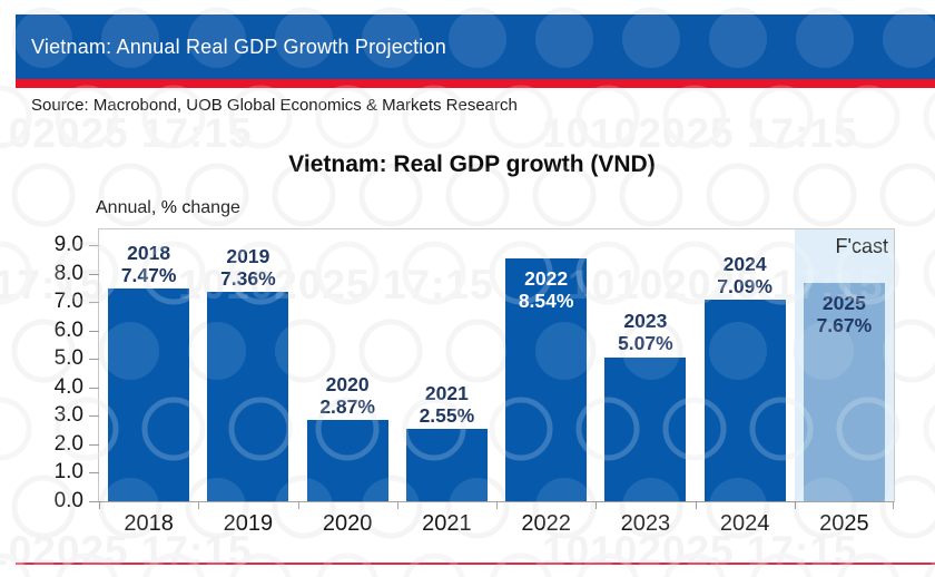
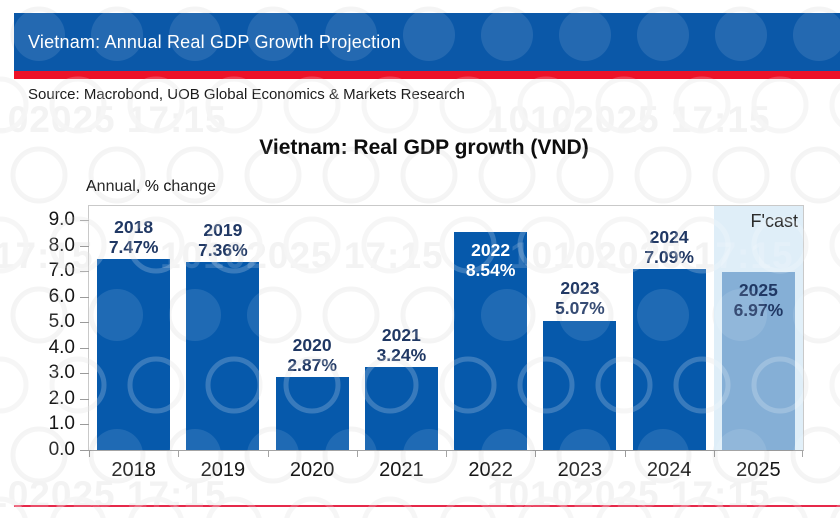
2021: 2.55% -> 3.24%
2025: 7.67% -> 6.97%
